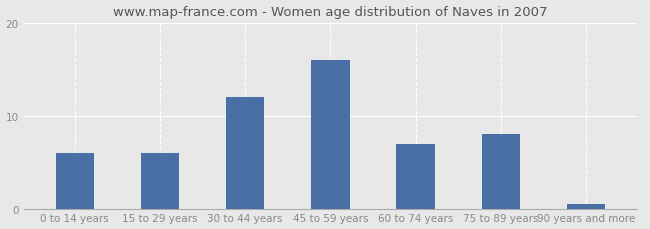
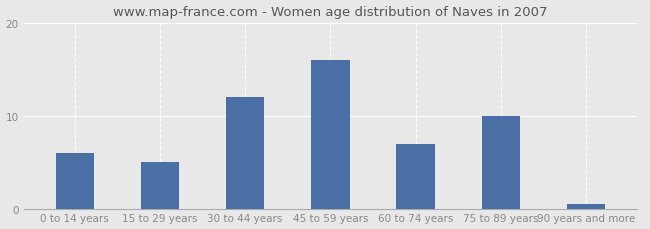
15 to 29 years: 6.0 -> 5.0
75 to 89 years: 8.0 -> 10.0
